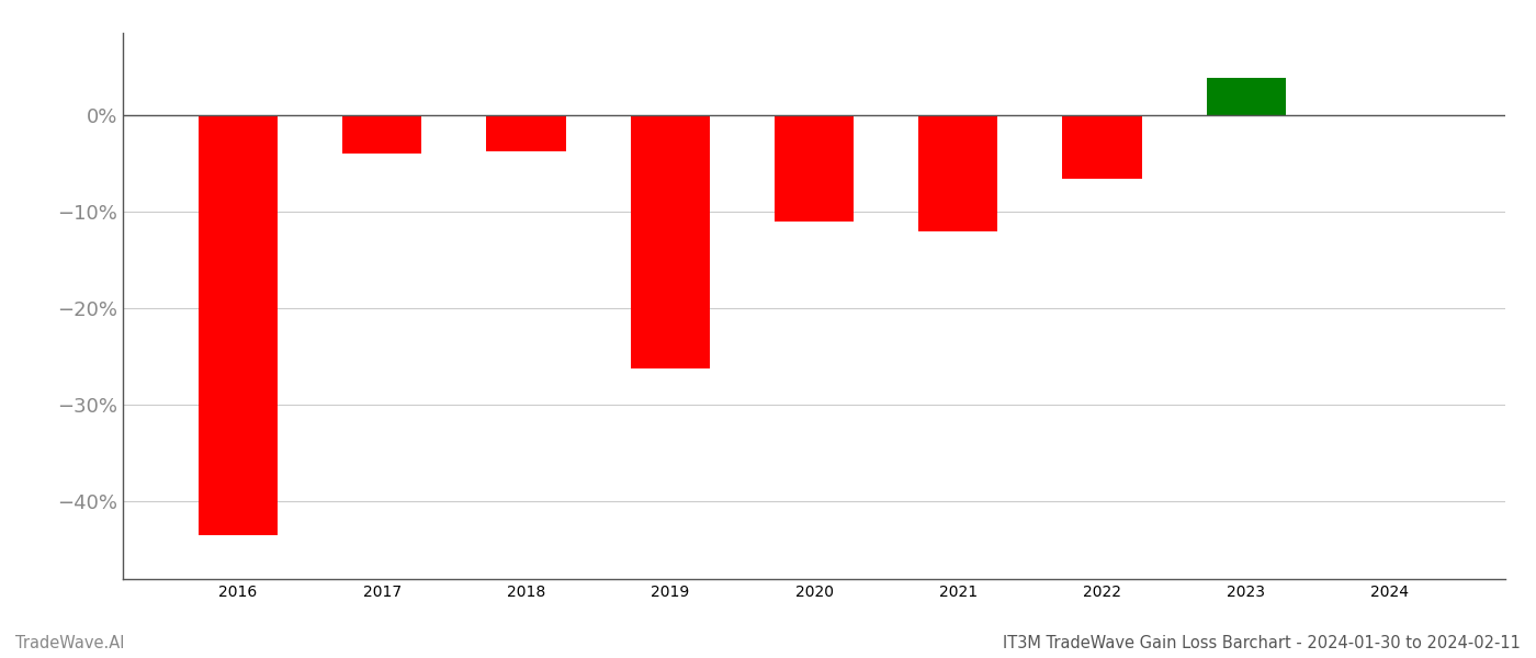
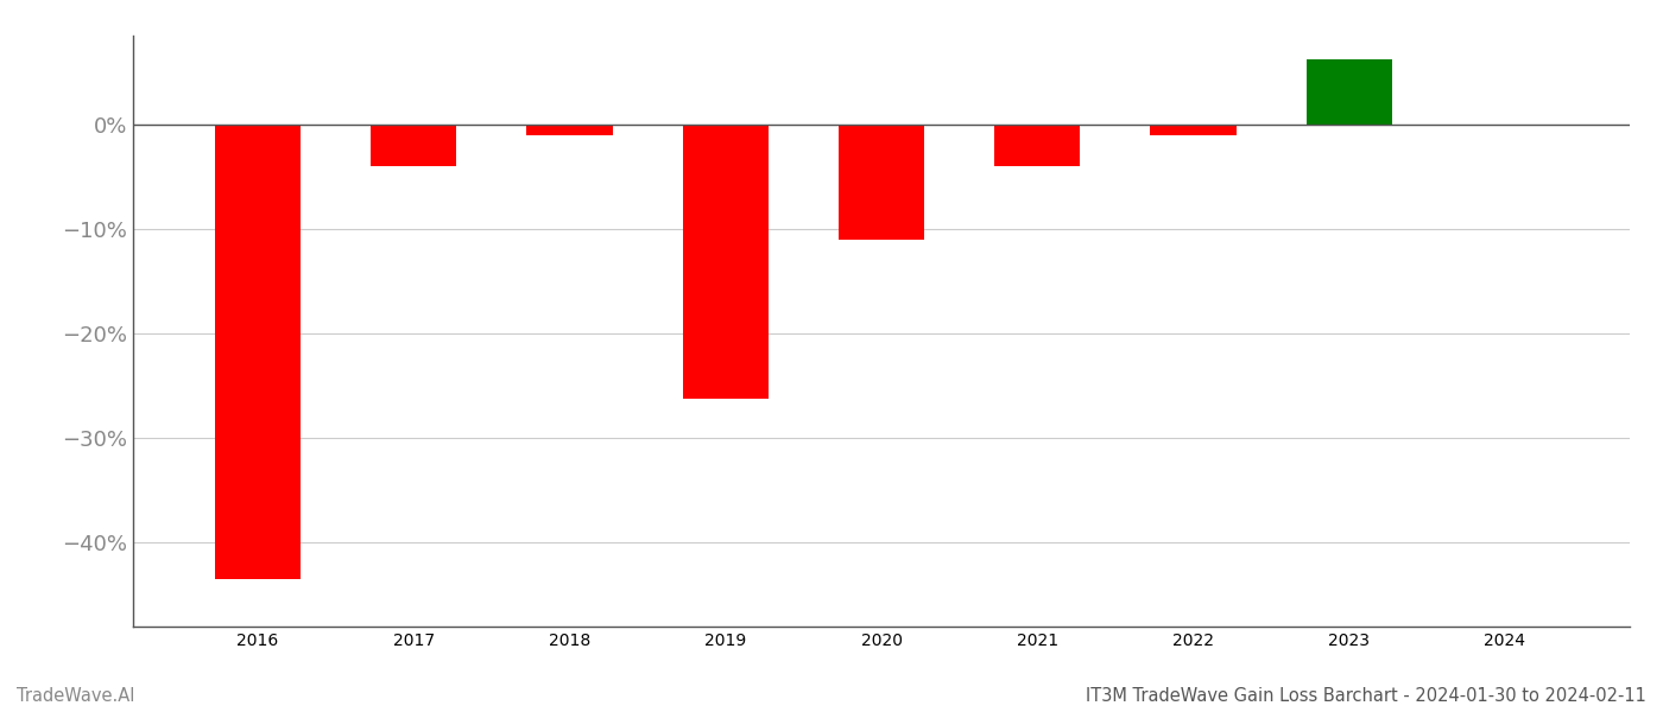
2018: -3.8% -> -1.0%
2021: -12.0% -> -4.0%
2022: -6.6% -> -1.0%
2023: 3.8% -> 6.2%
